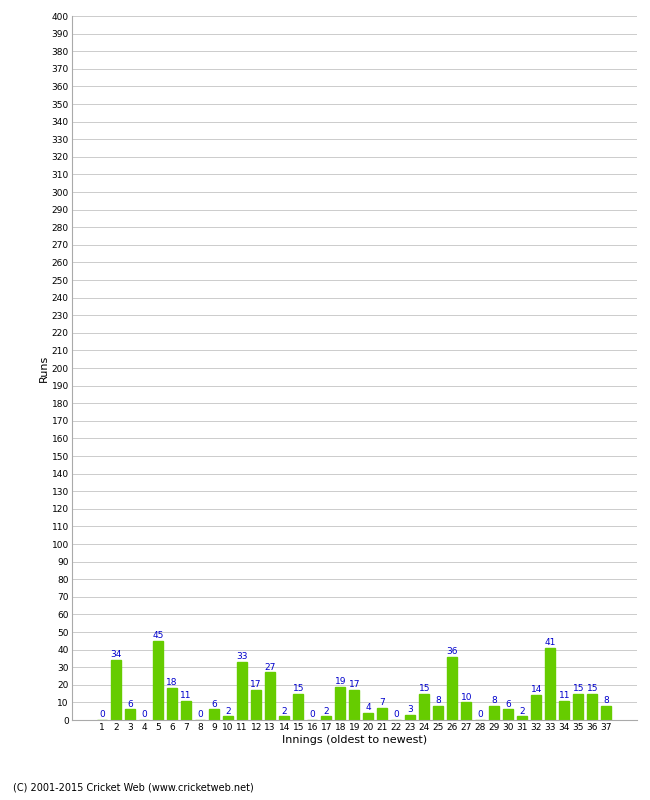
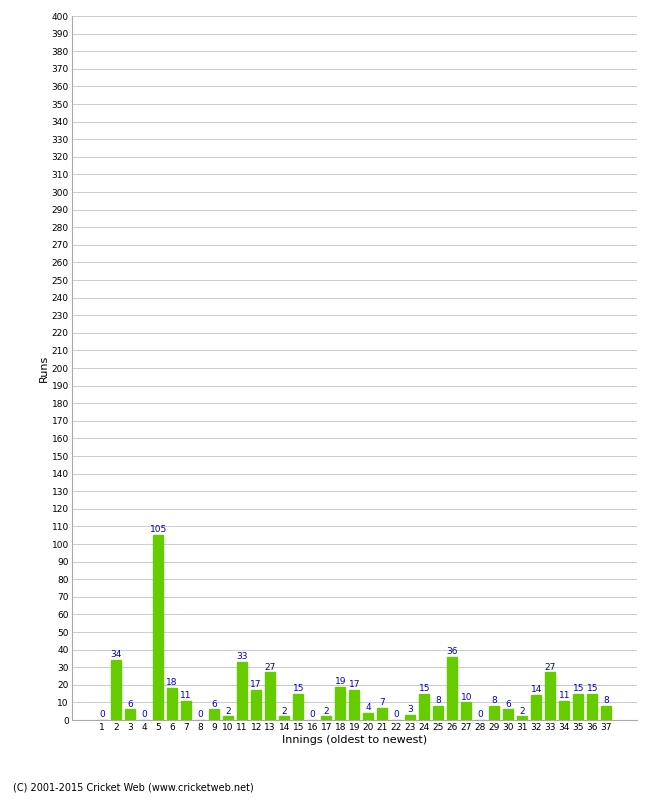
5: 45 -> 105
33: 41 -> 27
